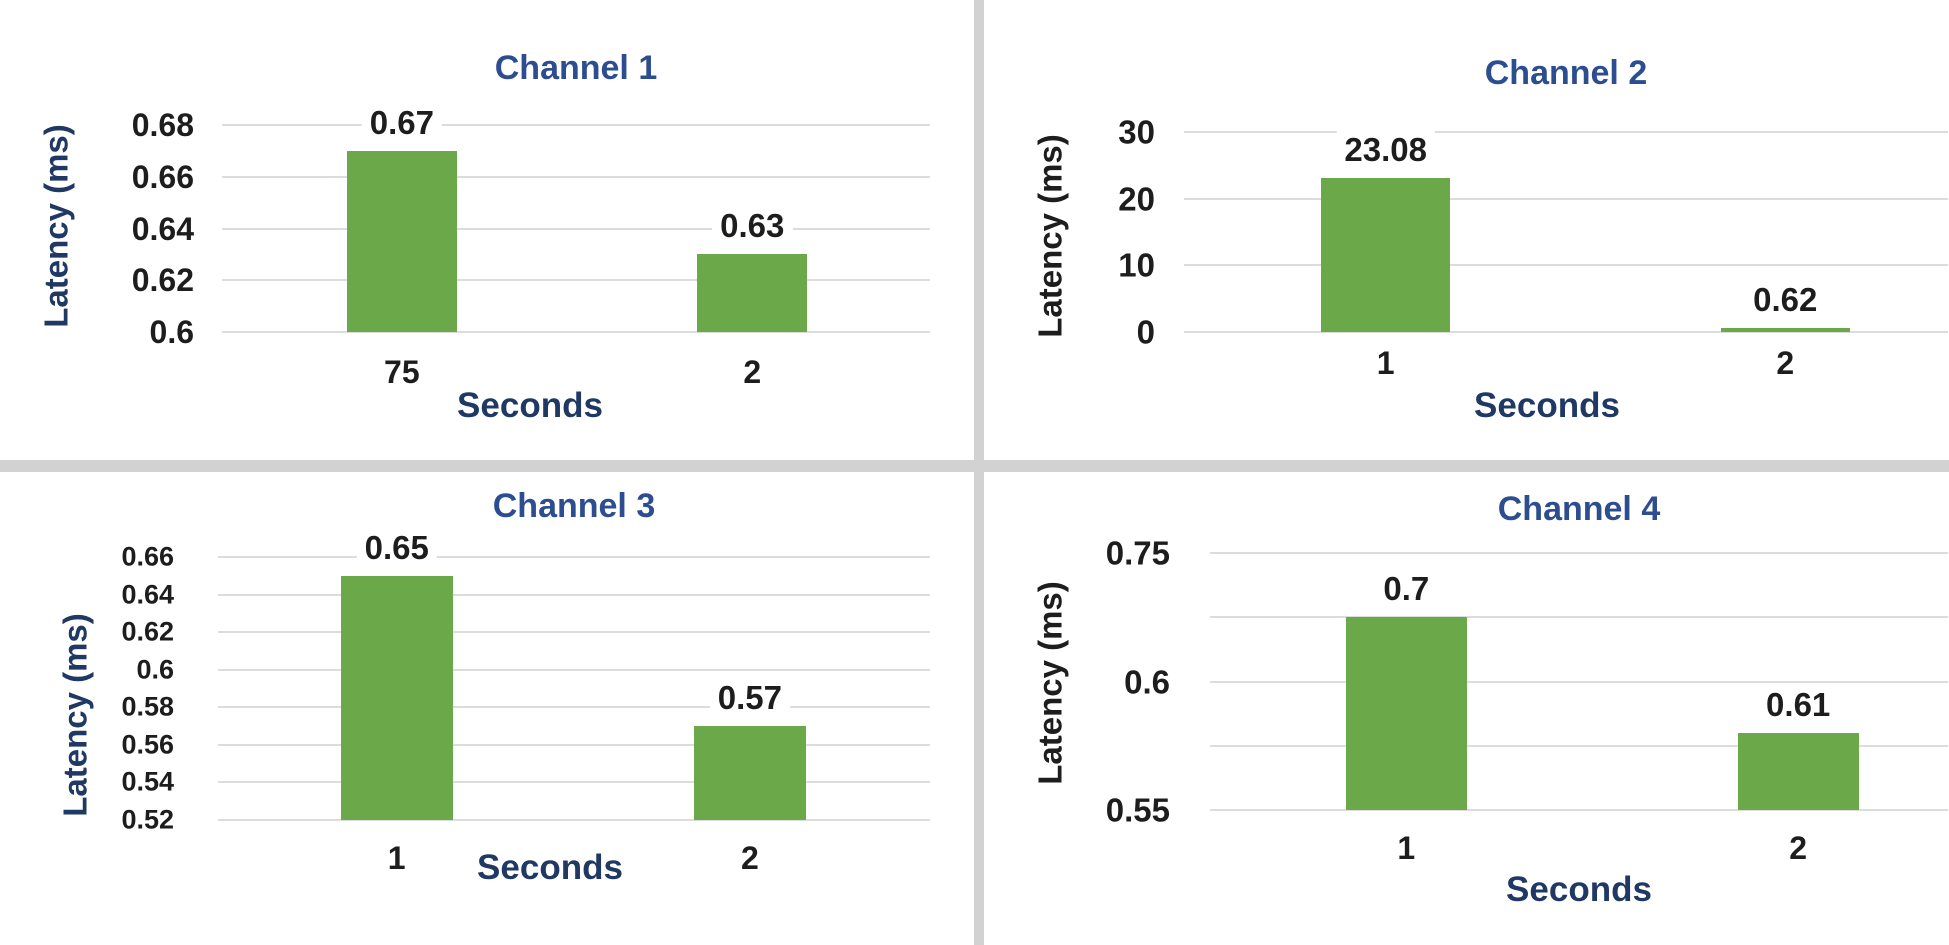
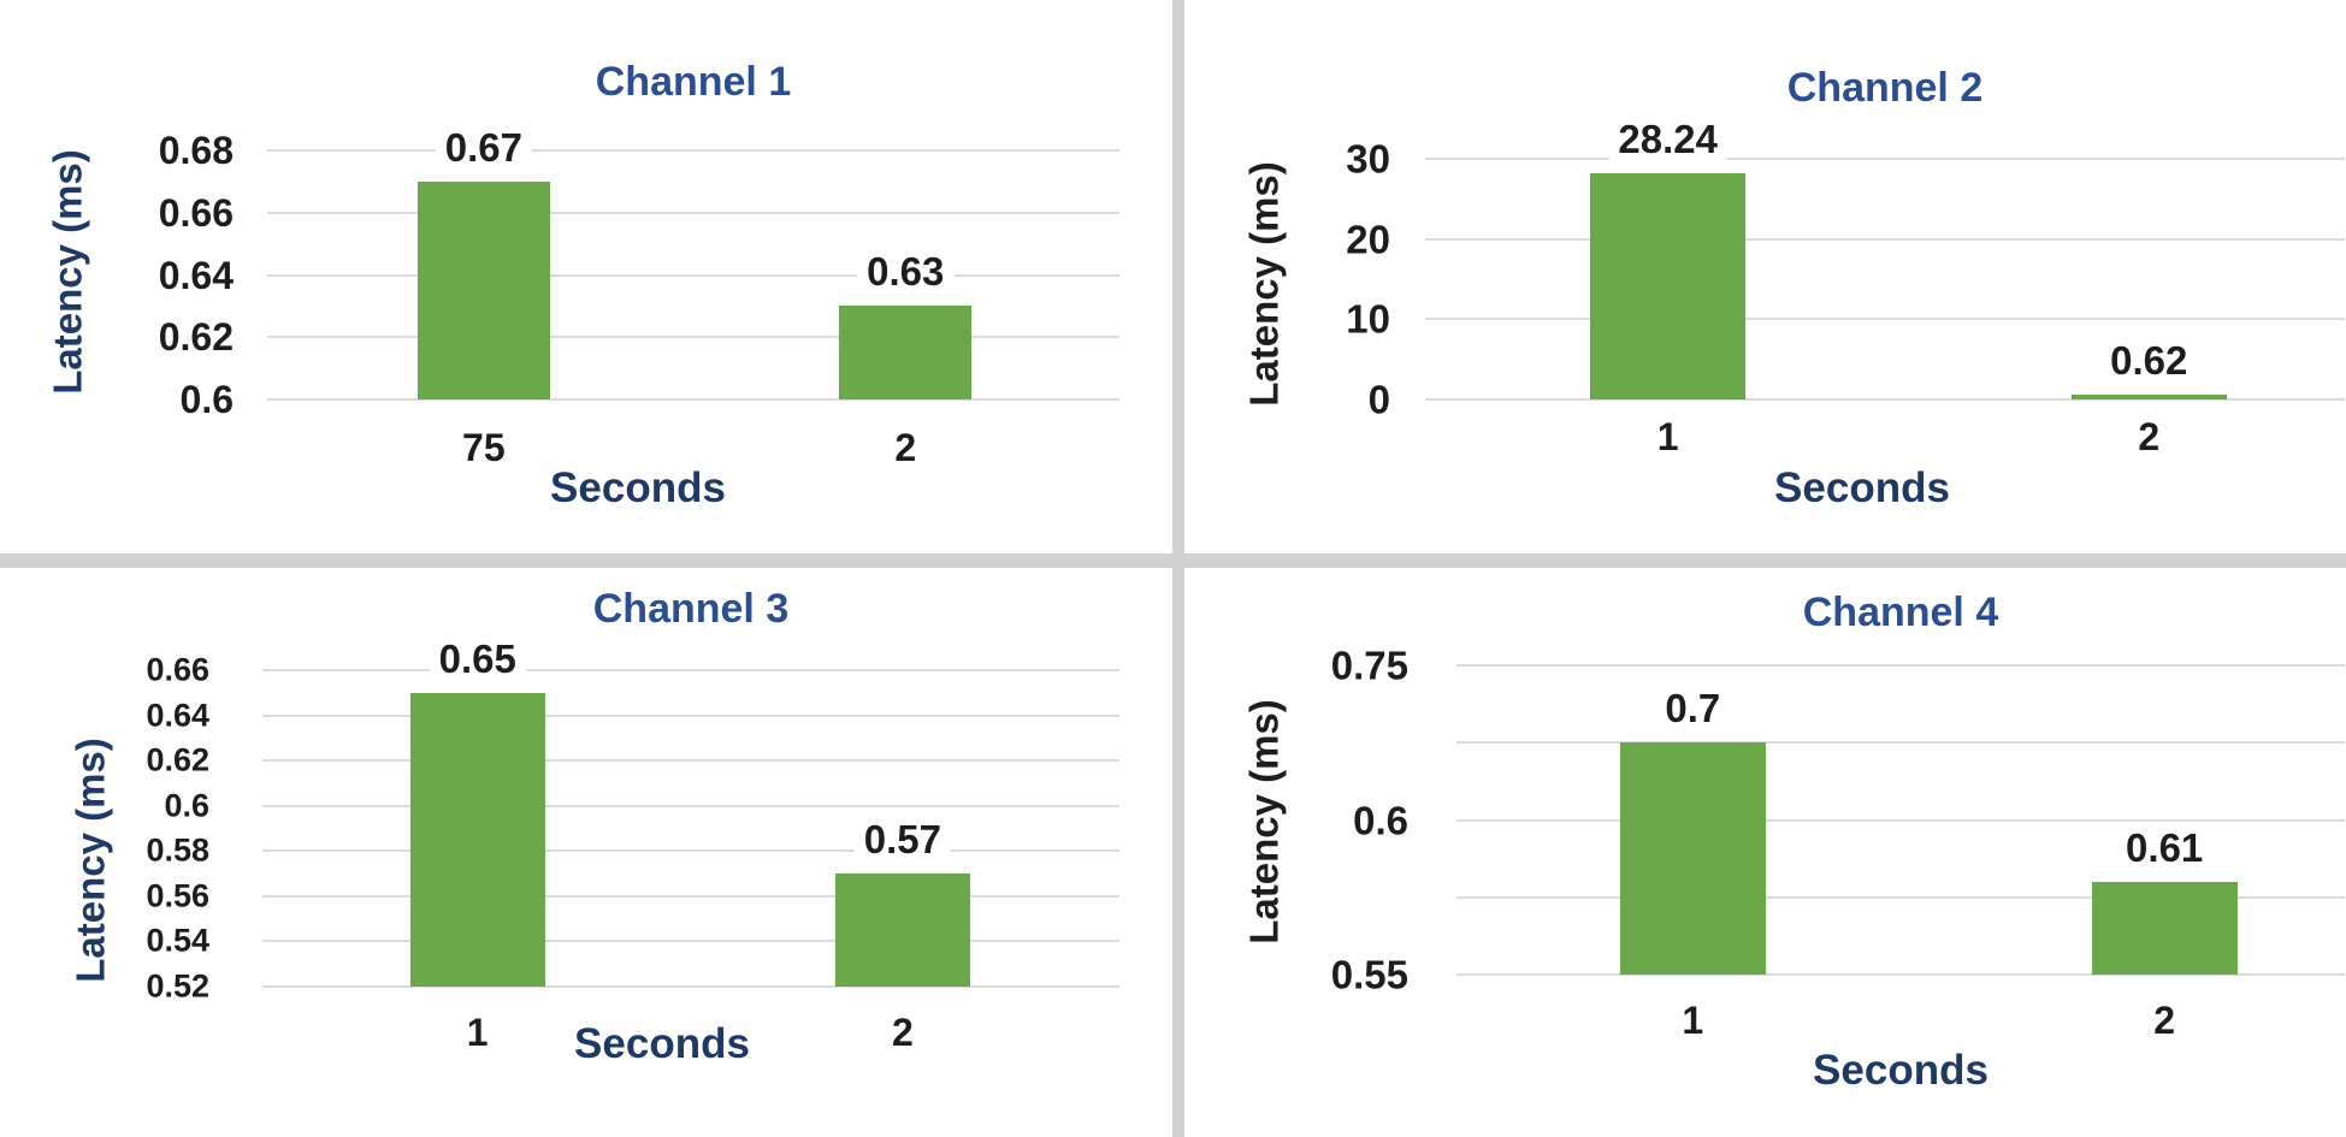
Channel 2/1: 23.08 -> 28.24
